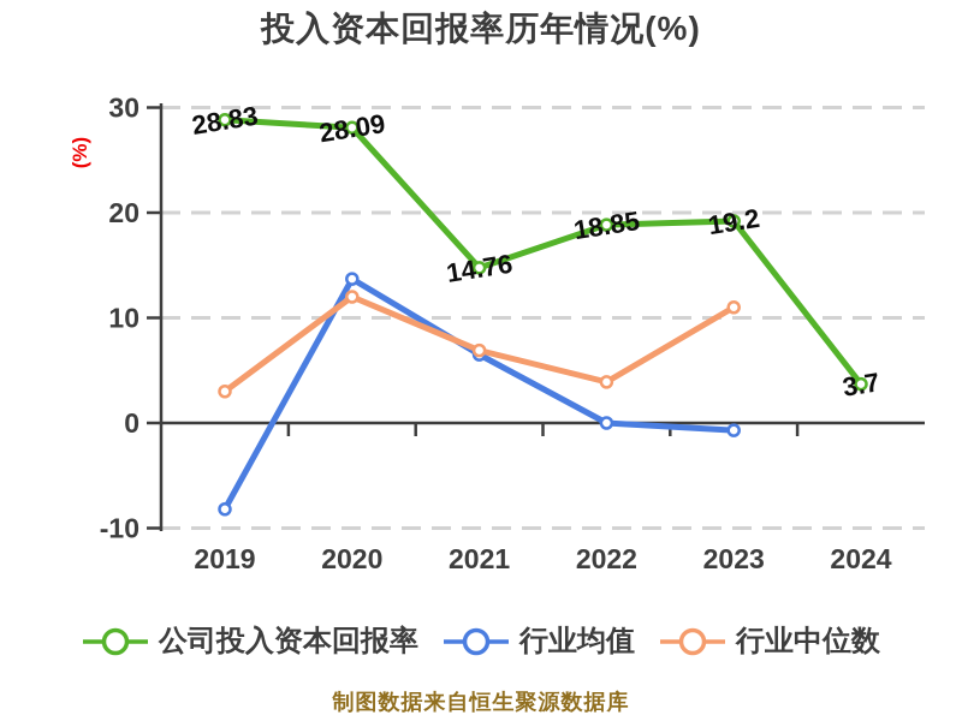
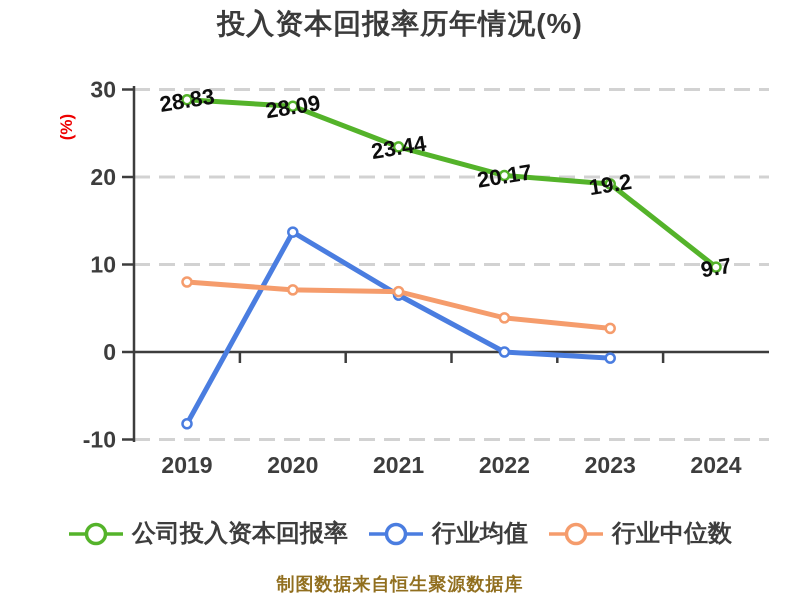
行业中位数/2019: 3 -> 8
行业中位数/2020: 12 -> 7
公司投入资本回报率/2021: 14.76 -> 23.44
公司投入资本回报率/2022: 18.85 -> 20.17
行业中位数/2023: 11 -> 3
公司投入资本回报率/2024: 3.7 -> 9.7
